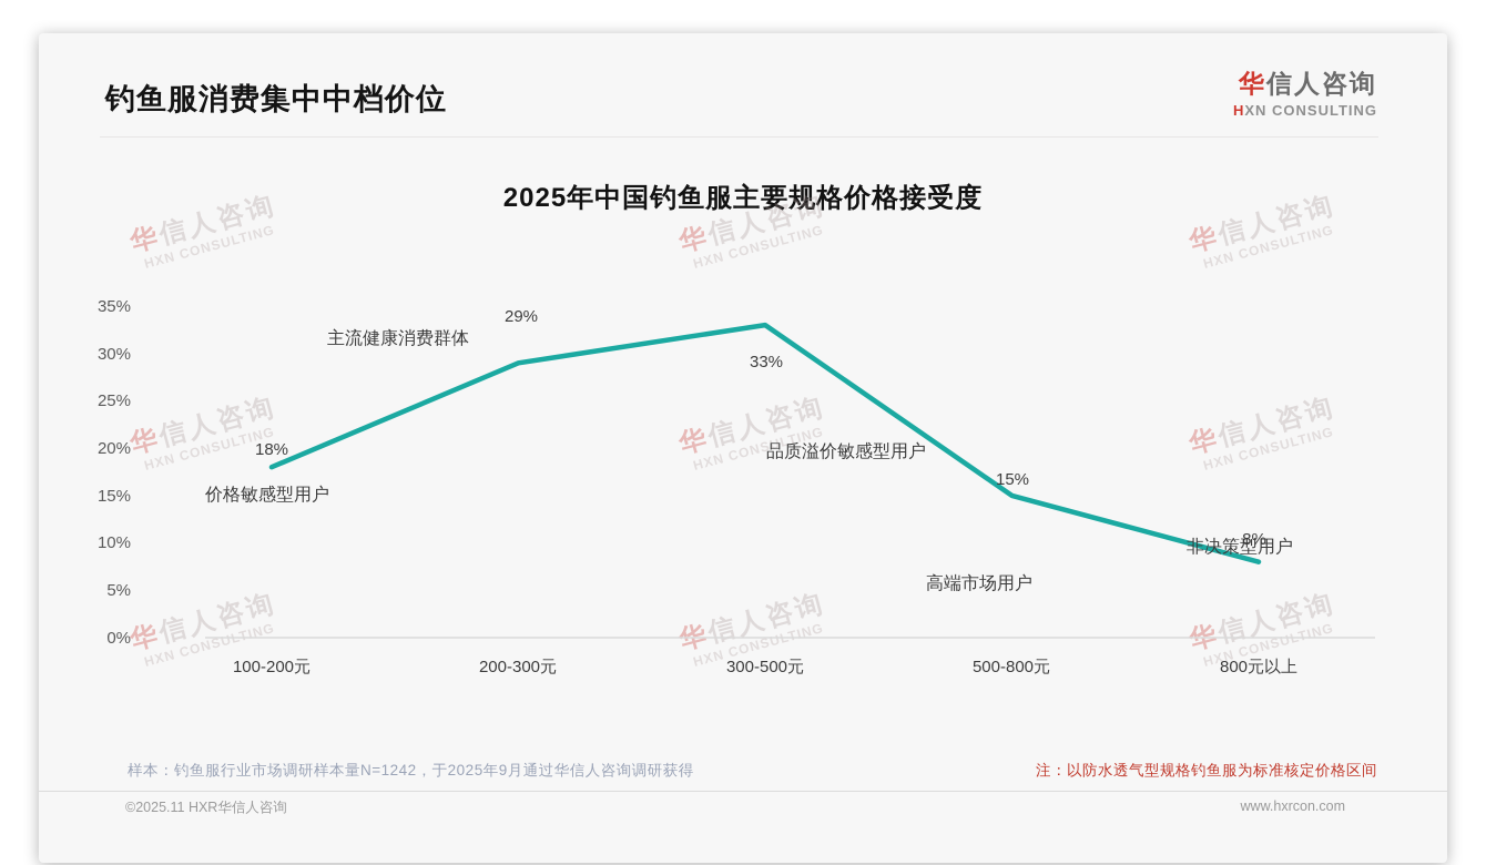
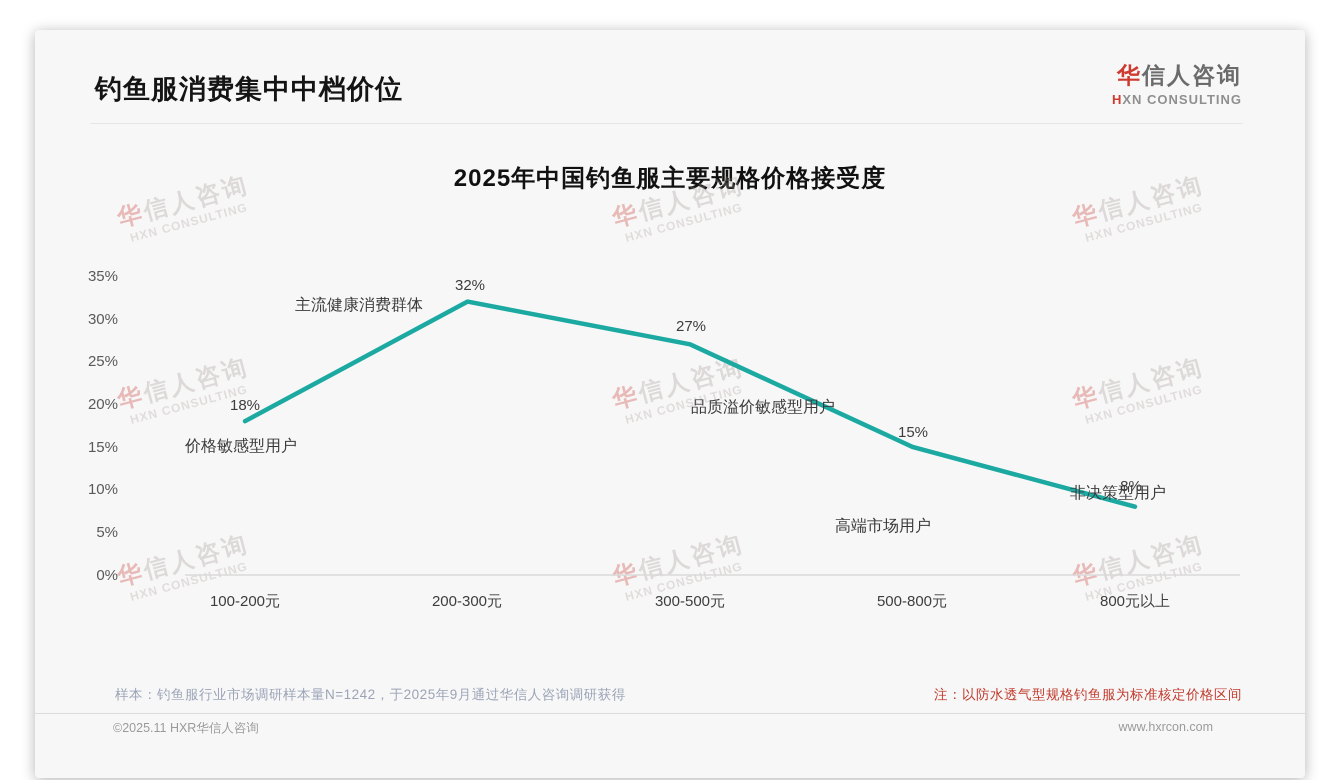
200-300元: 29% -> 32%
300-500元: 33% -> 27%
